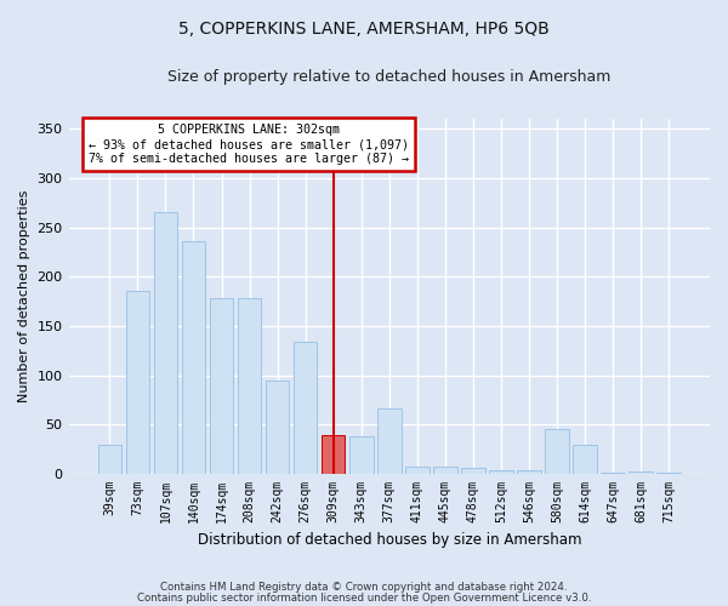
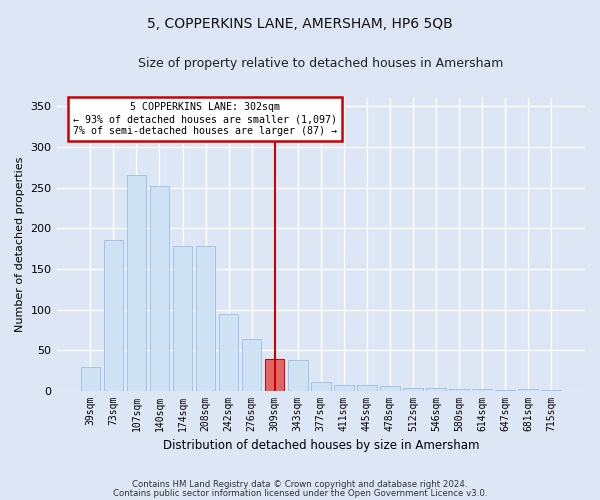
140sqm: 236 -> 252
276sqm: 134 -> 64
377sqm: 66 -> 11
580sqm: 46 -> 3
614sqm: 30 -> 2
